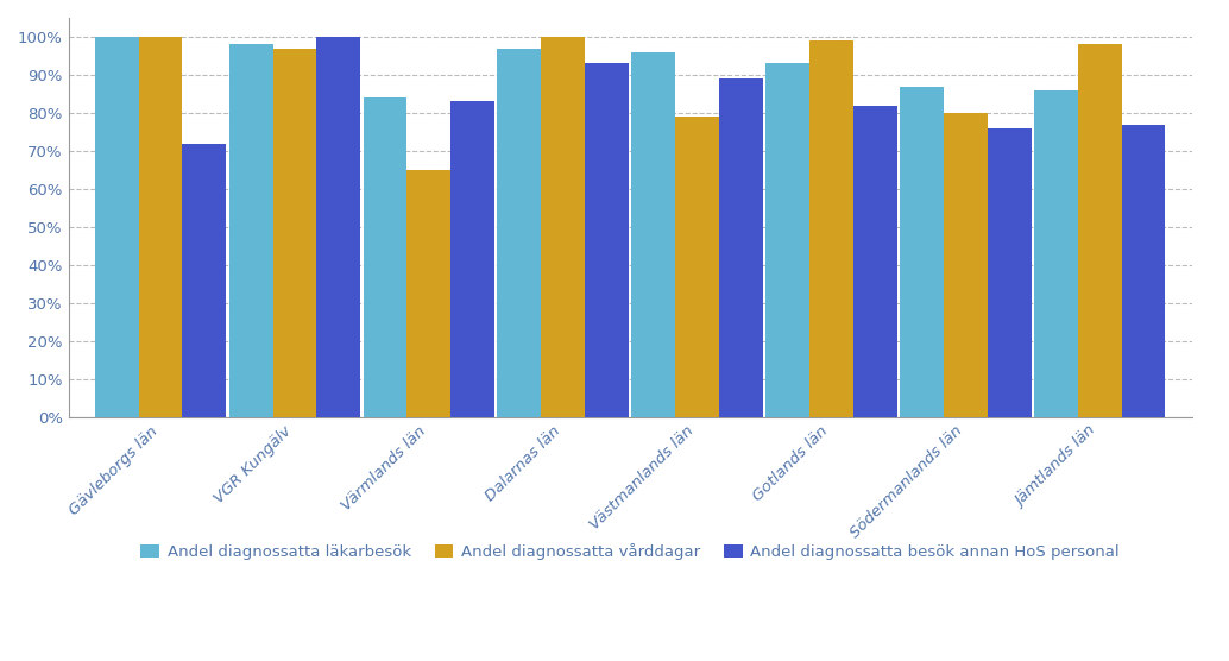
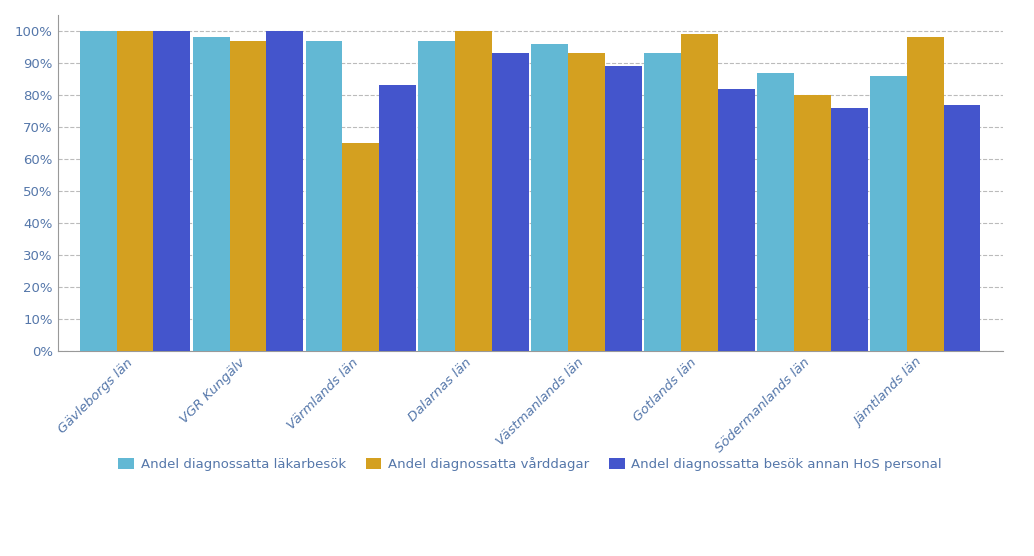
Andel diagnossatta besök annan HoS personal/Gävleborgs län: 72% -> 100%
Andel diagnossatta läkarbesök/Värmlands län: 84% -> 97%
Andel diagnossatta vårddagar/Västmanlands län: 79% -> 93%
